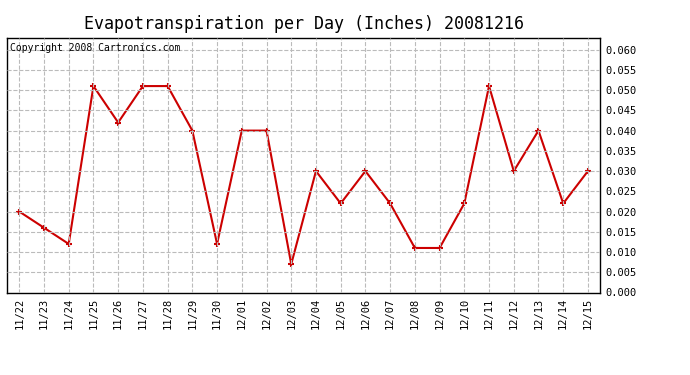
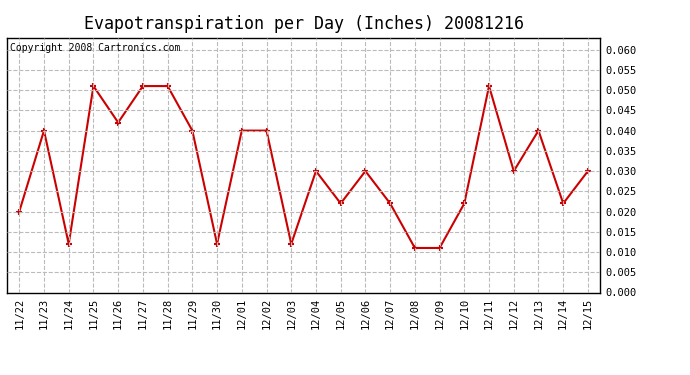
11/23: 0.016 -> 0.040
12/03: 0.007 -> 0.012
